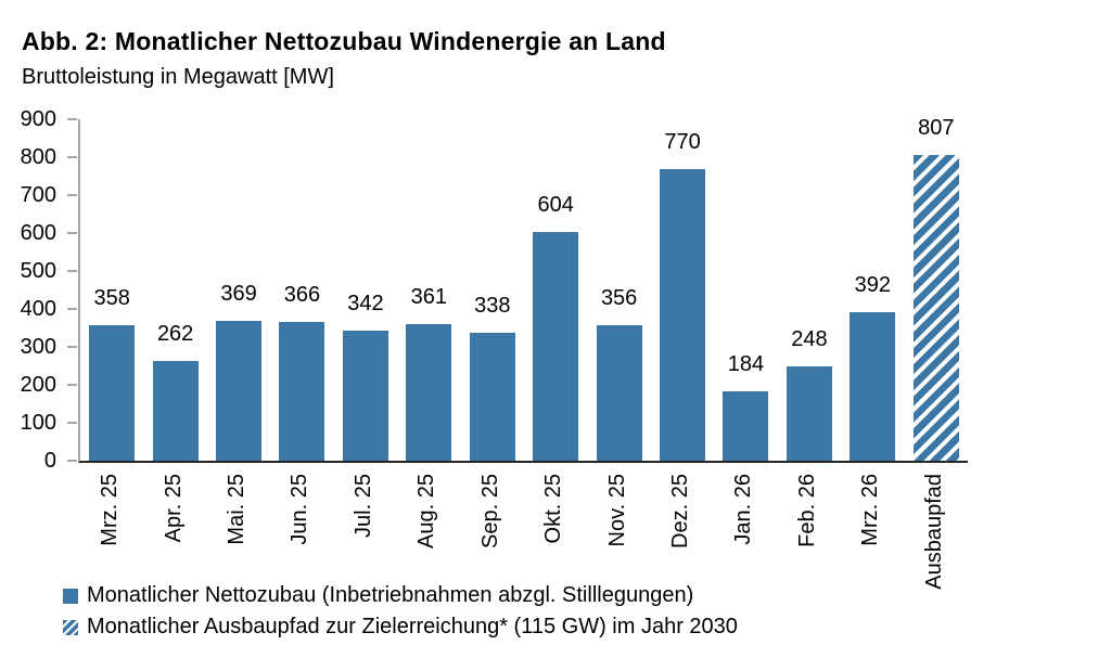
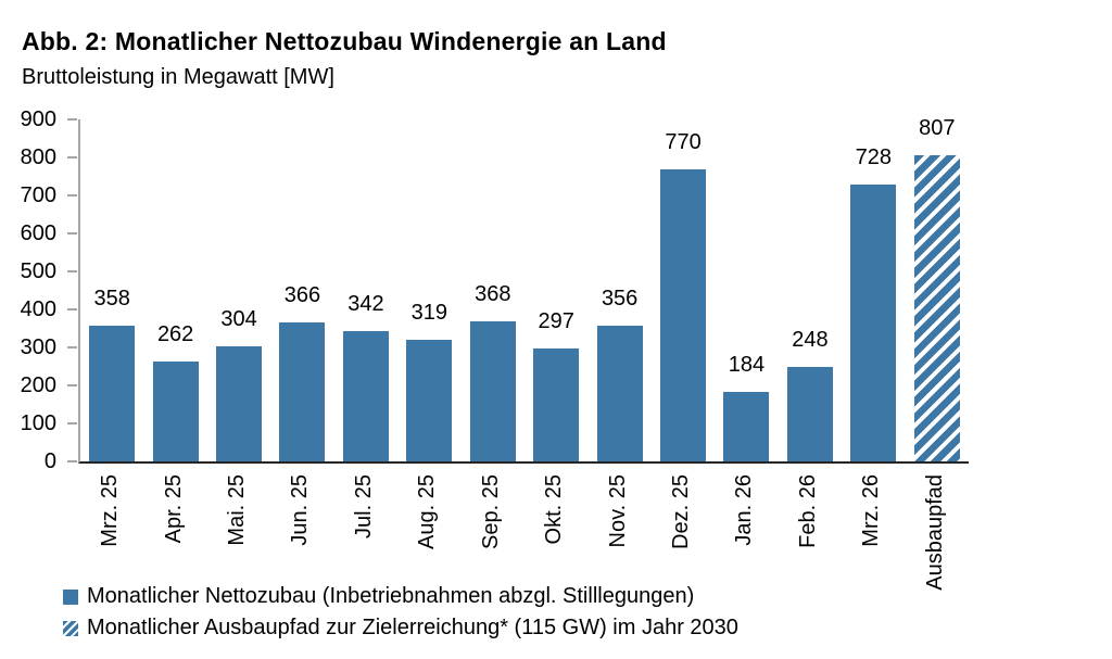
Mai. 25: 369 -> 304
Aug. 25: 361 -> 319
Sep. 25: 338 -> 368
Okt. 25: 604 -> 297
Mrz. 26: 392 -> 728
